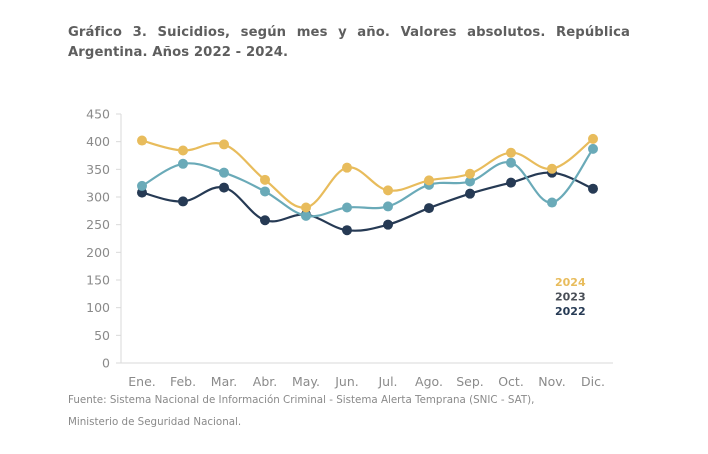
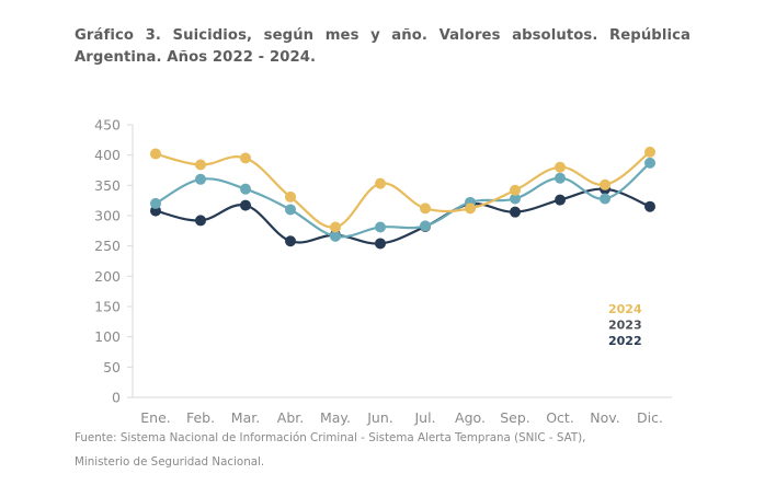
2022/Jun.: 240 -> 250
2022/Jul.: 250 -> 280
2024/Ago.: 330 -> 310
2022/Ago.: 280 -> 320
2023/Nov.: 290 -> 330
